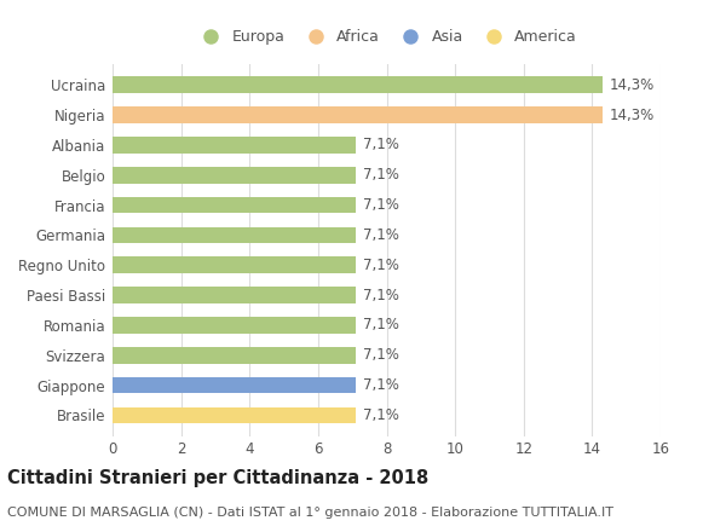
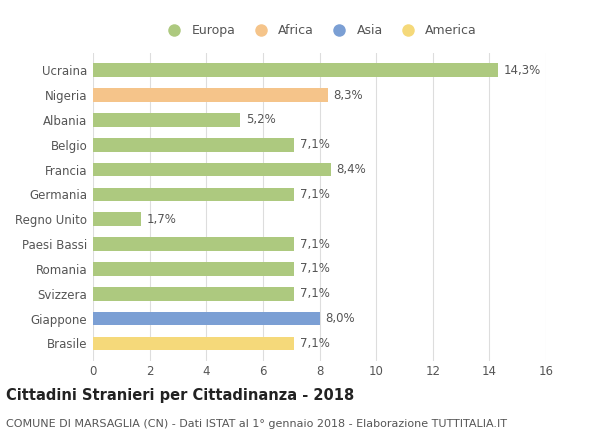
Nigeria: 14,3% -> 8,3%
Albania: 7,1% -> 5,2%
Francia: 7,1% -> 8,4%
Regno Unito: 7,1% -> 1,7%
Giappone: 7,1% -> 8,0%
